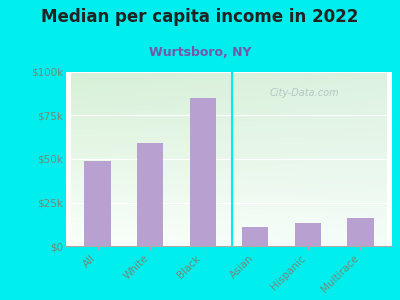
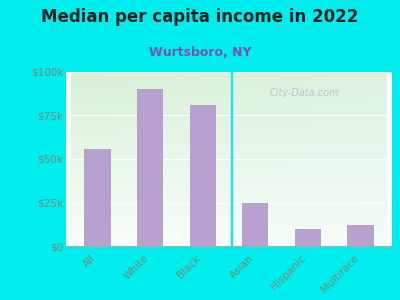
All: $49k -> $56k
White: $59k -> $90k
Black: $85k -> $81k
Asian: $11k -> $25k
Hispanic: $13k -> $10k
Multirace: $16k -> $12k
